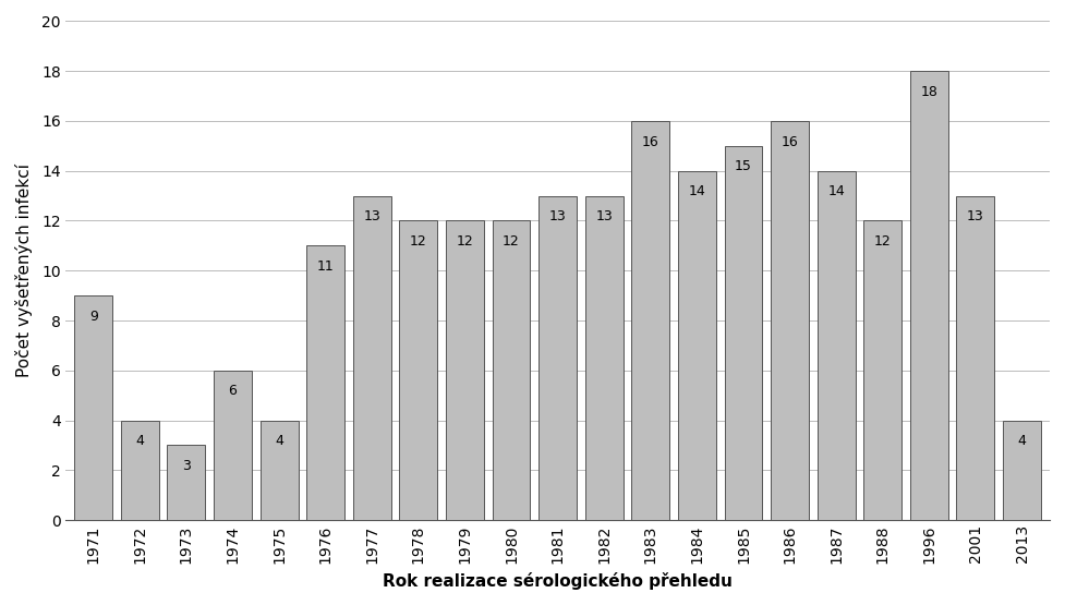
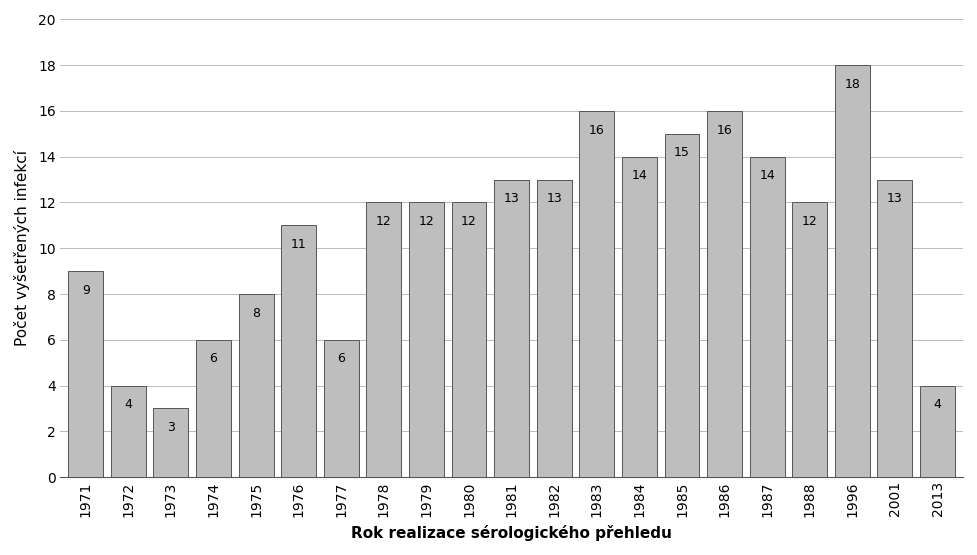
1975: 4 -> 8
1977: 13 -> 6
